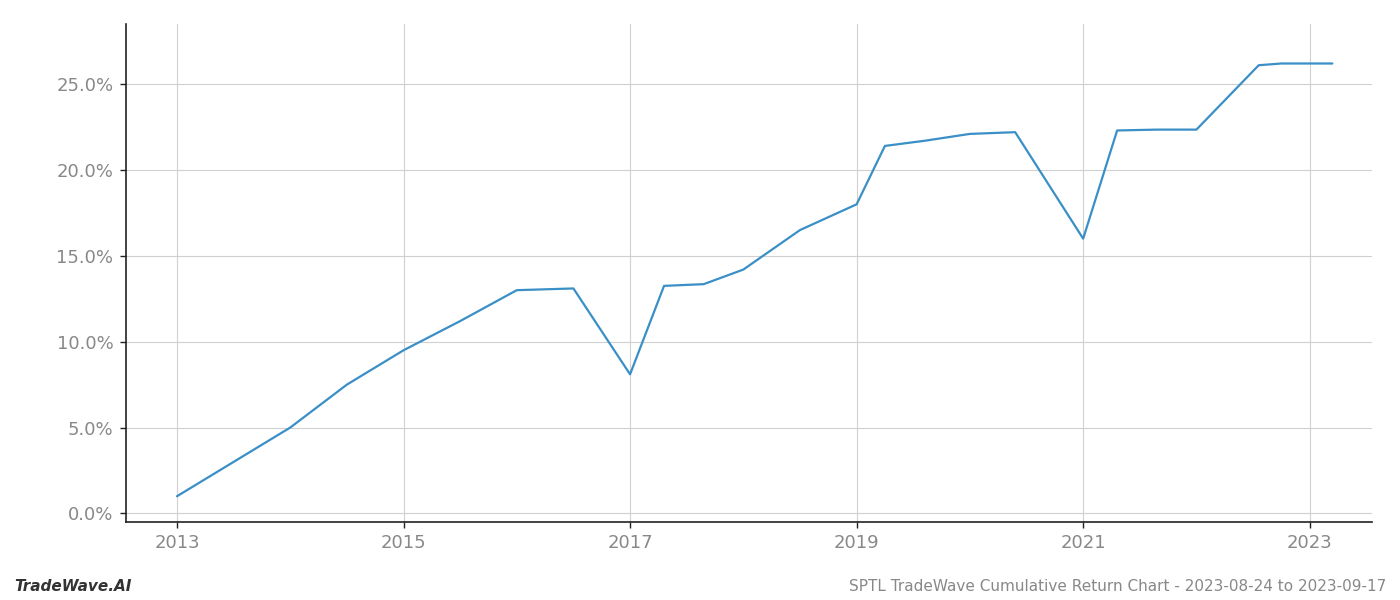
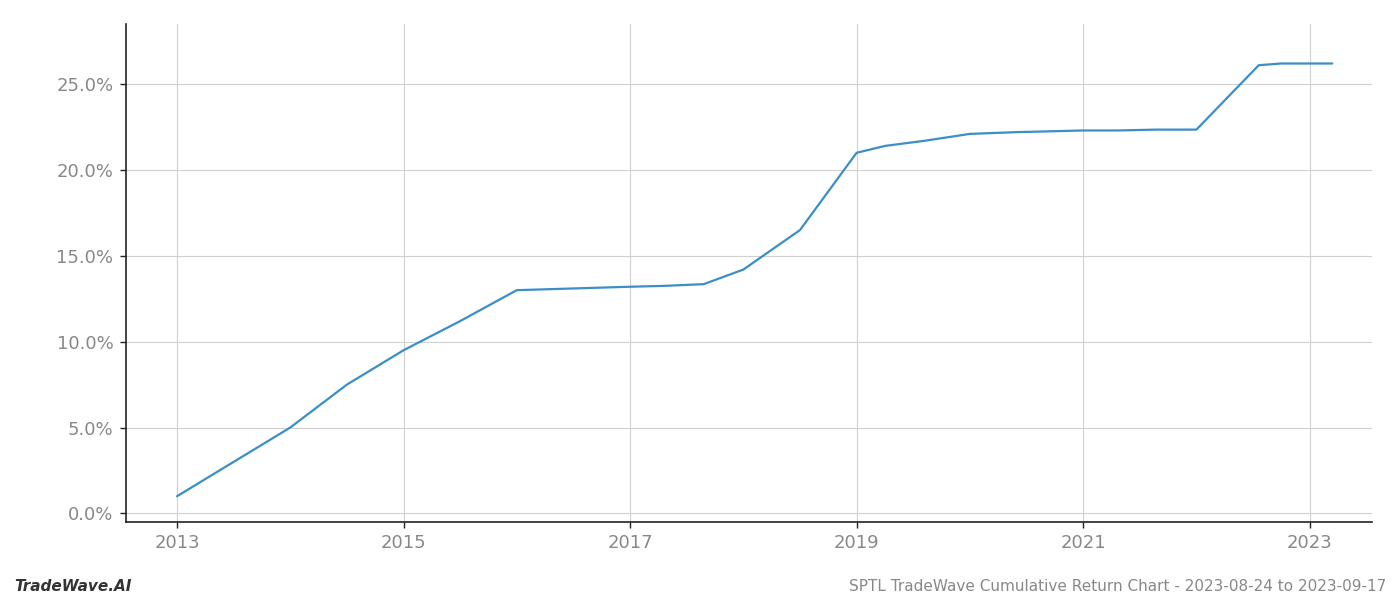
2017: 8.1% -> 13.2%
2019: 18.0% -> 21.0%
2021: 16.0% -> 22.3%
